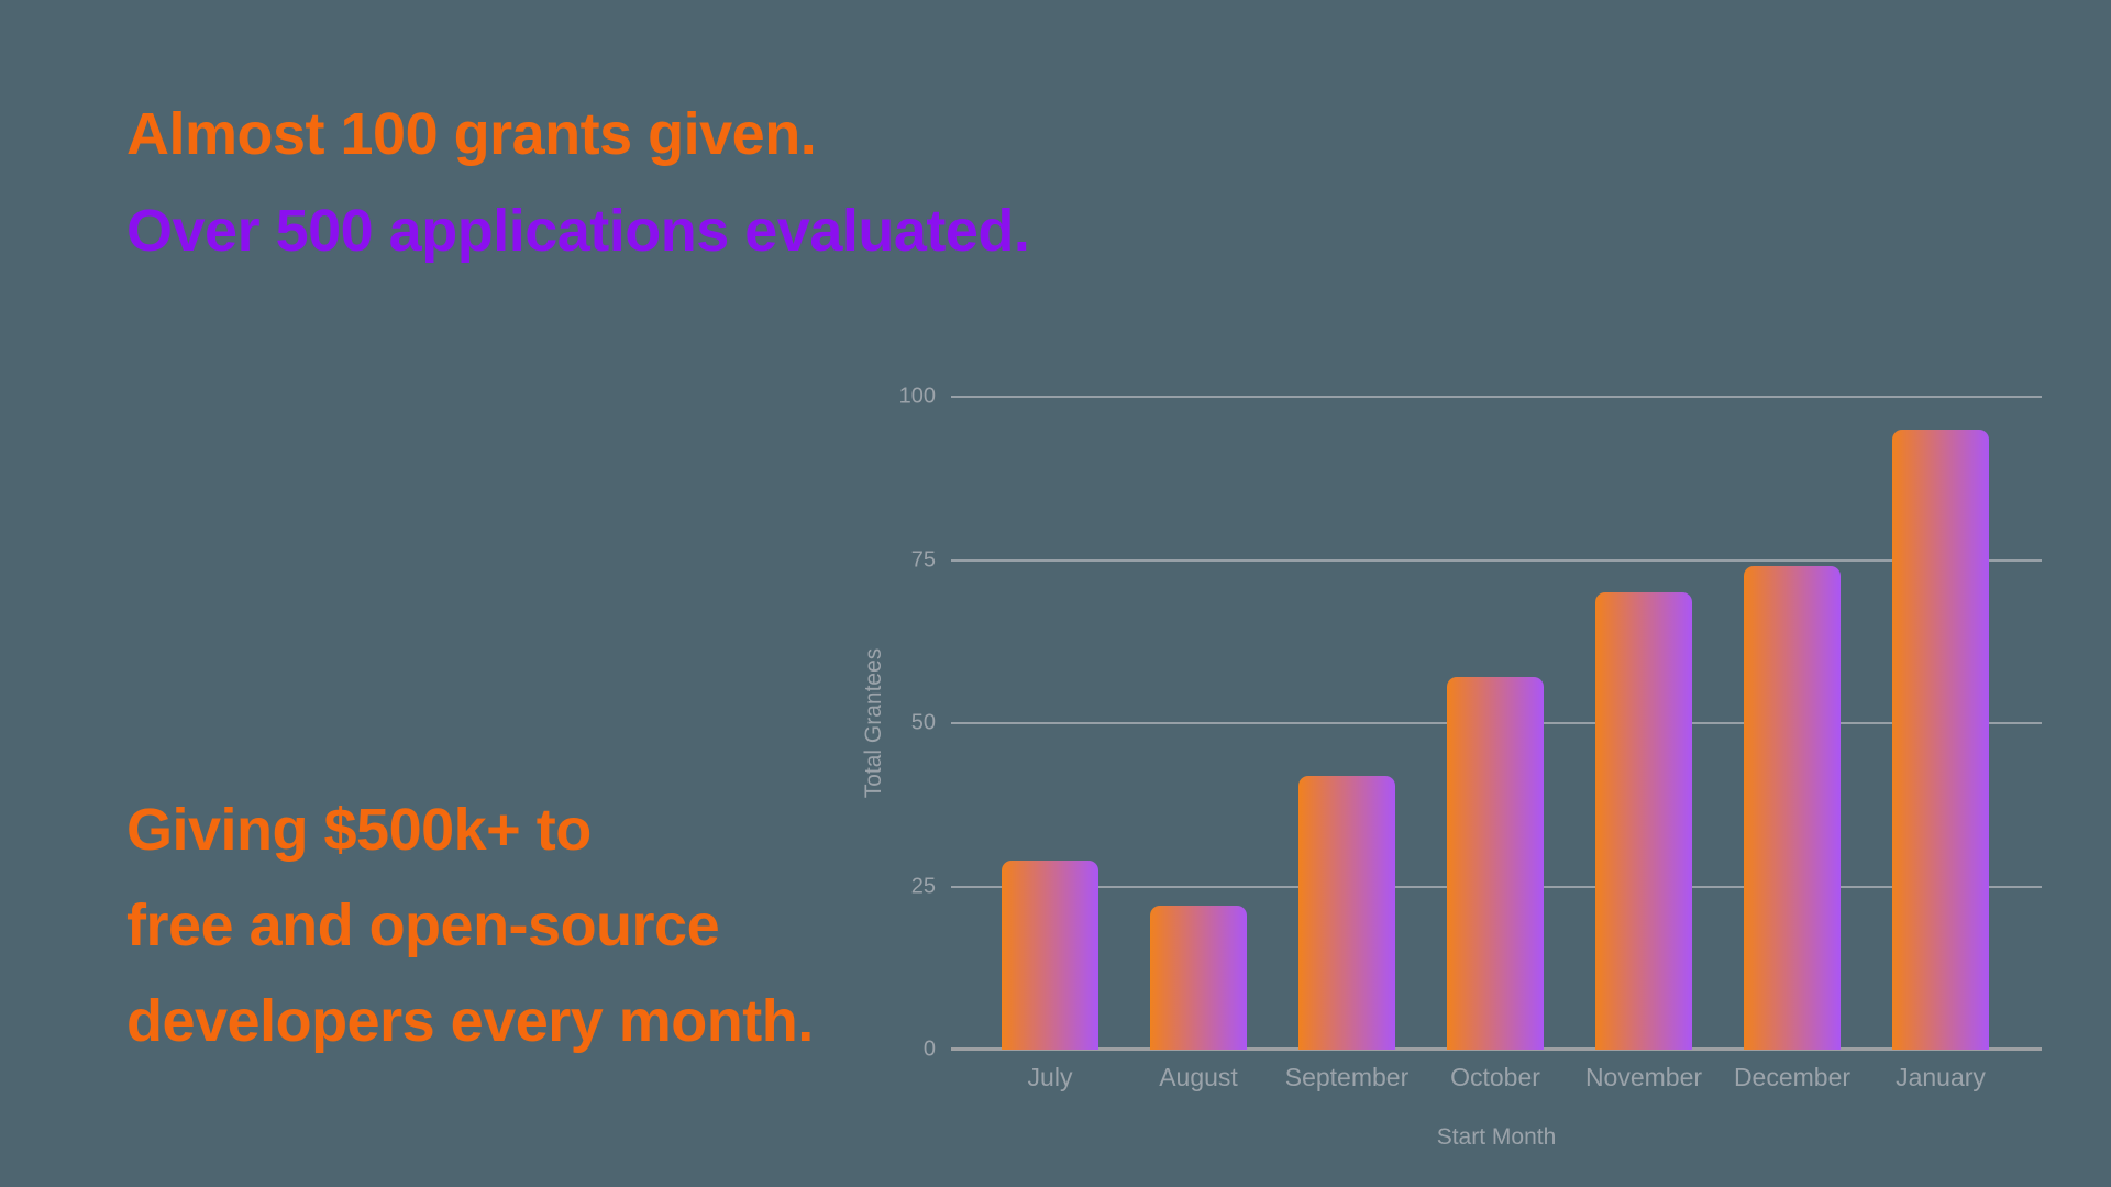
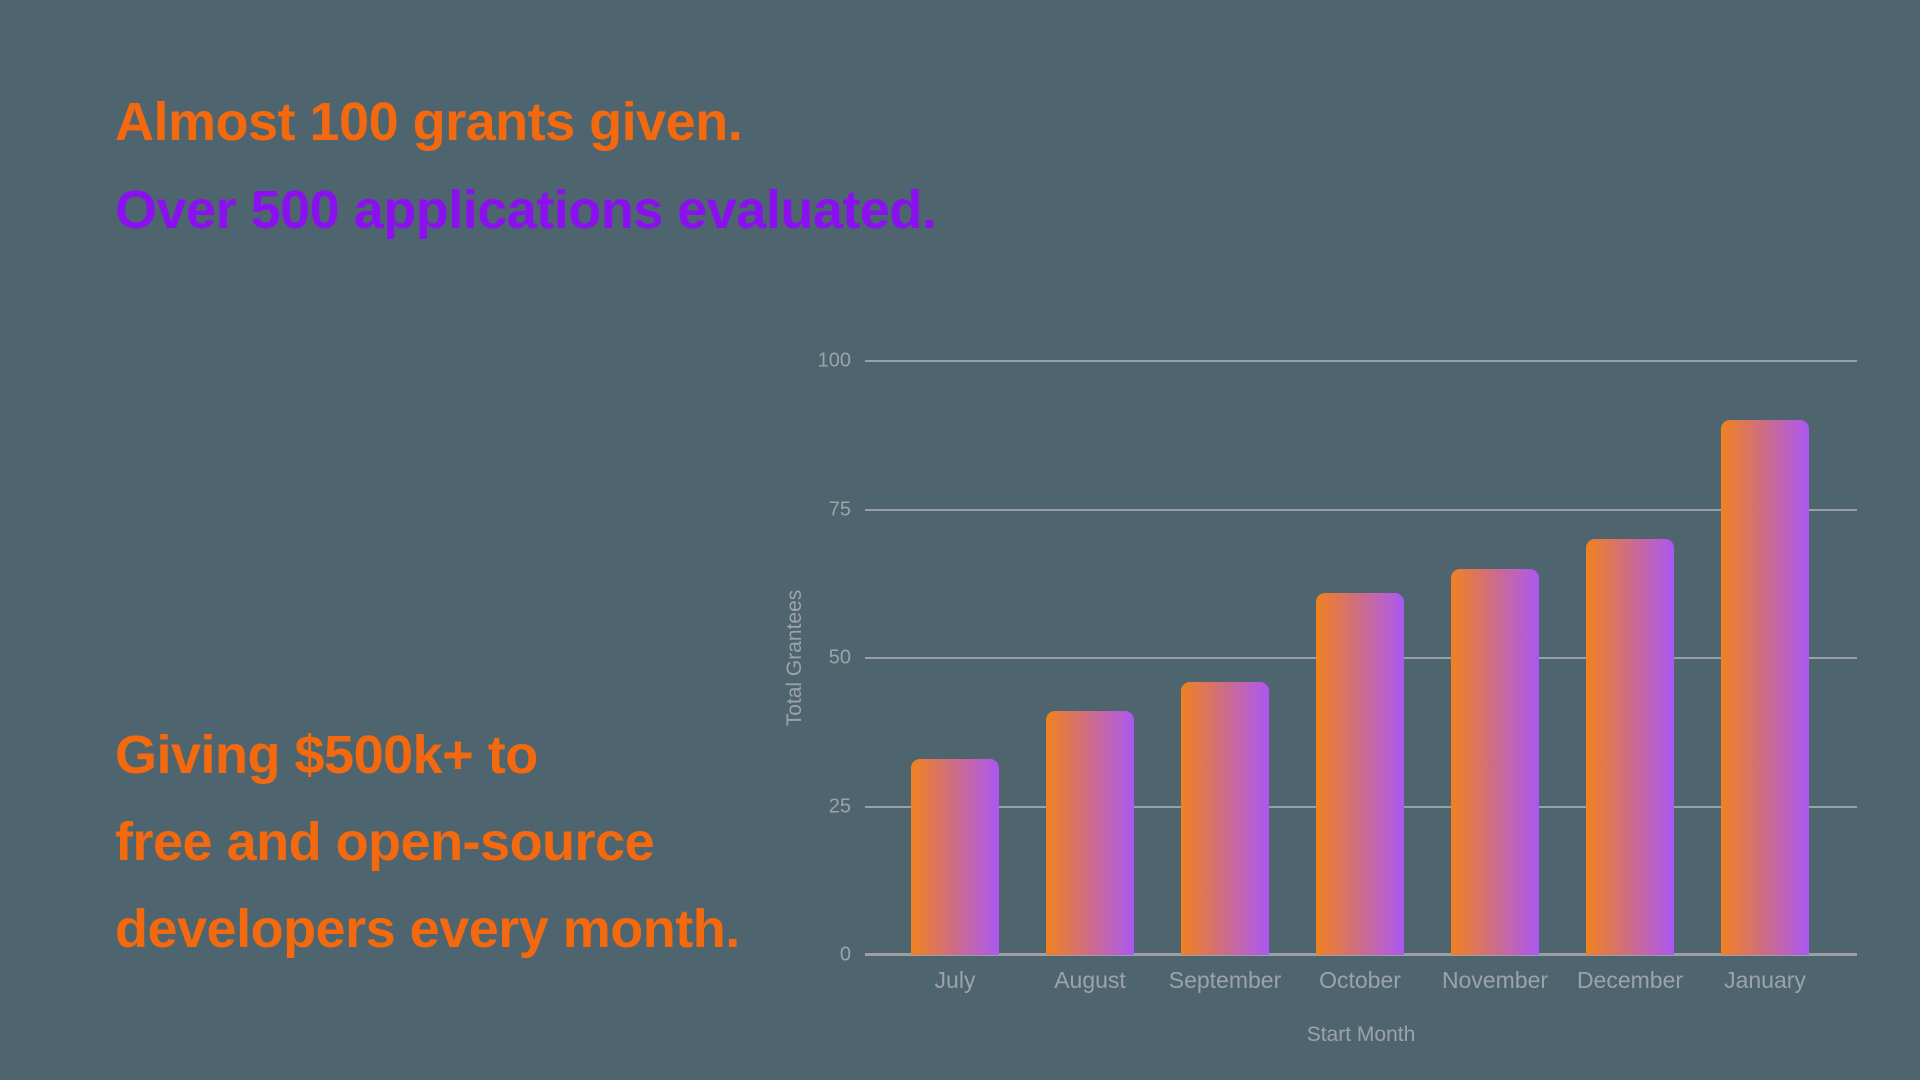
July: 29 -> 33
August: 22 -> 41
September: 42 -> 46
October: 57 -> 61
November: 70 -> 65
December: 74 -> 70
January: 95 -> 90
